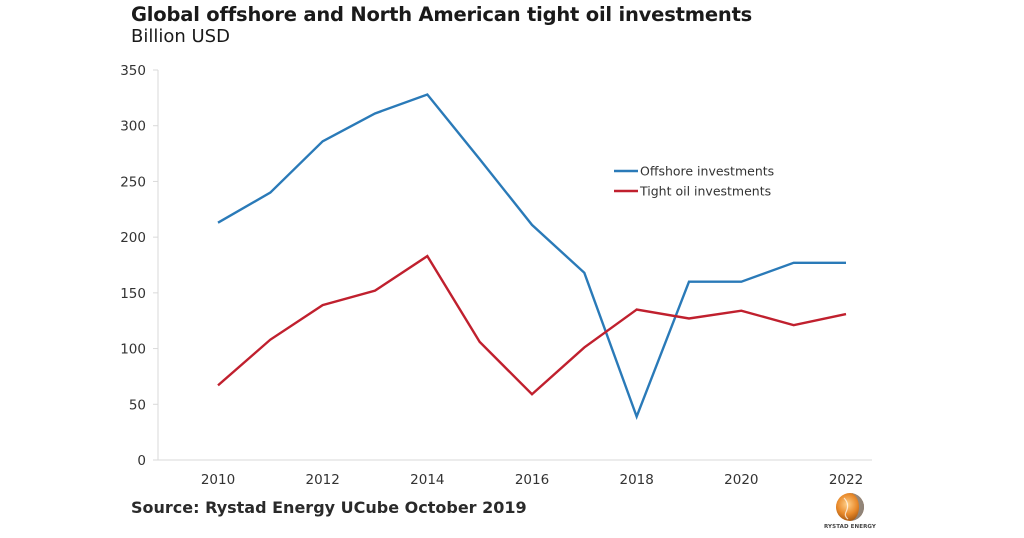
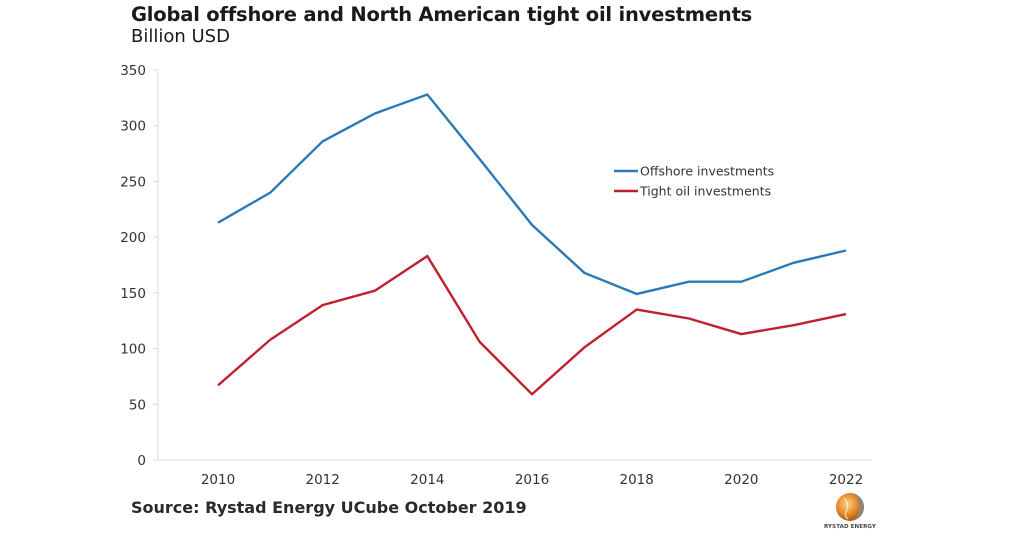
Offshore investments/2018: 39 -> 149
Tight oil investments/2020: 134 -> 113
Offshore investments/2022: 177 -> 188
